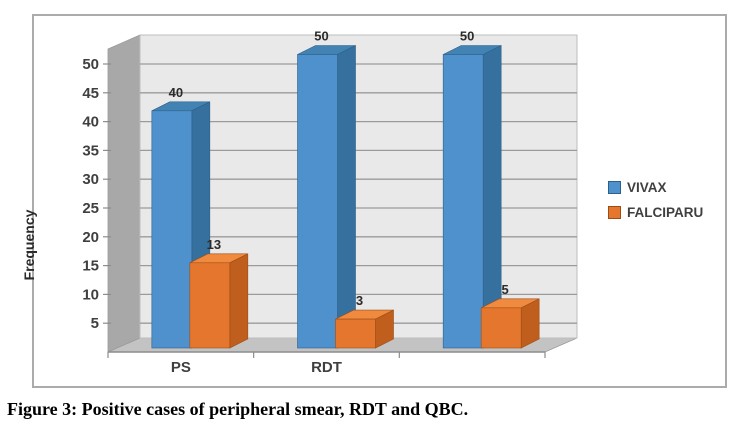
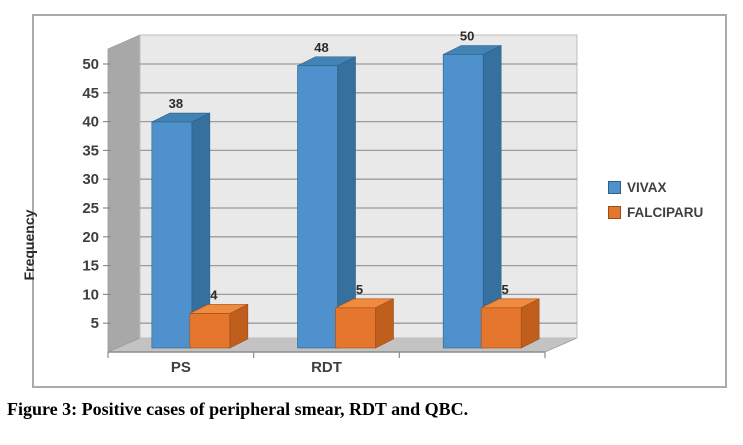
VIVAX/PS: 40 -> 38
FALCIPARU/PS: 13 -> 4
VIVAX/RDT: 50 -> 48
FALCIPARU/RDT: 3 -> 5
